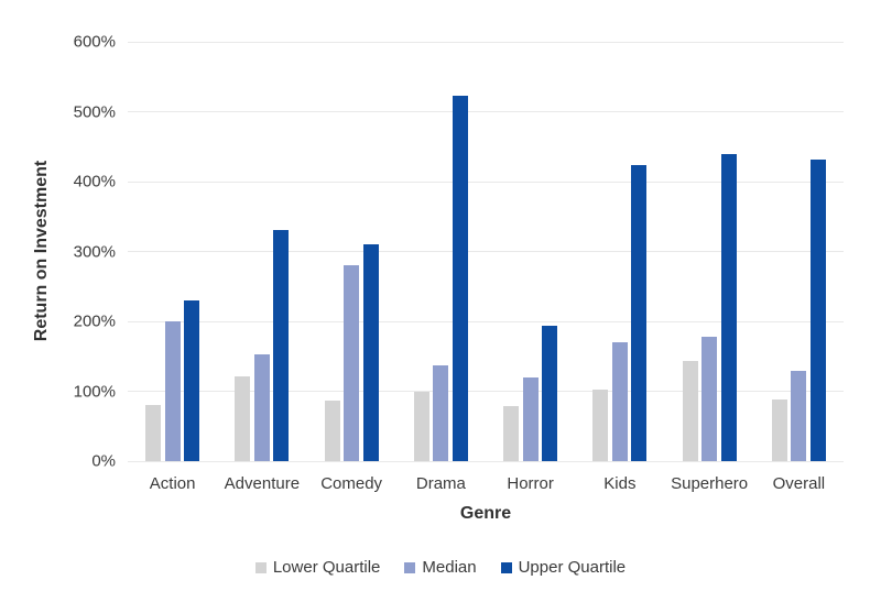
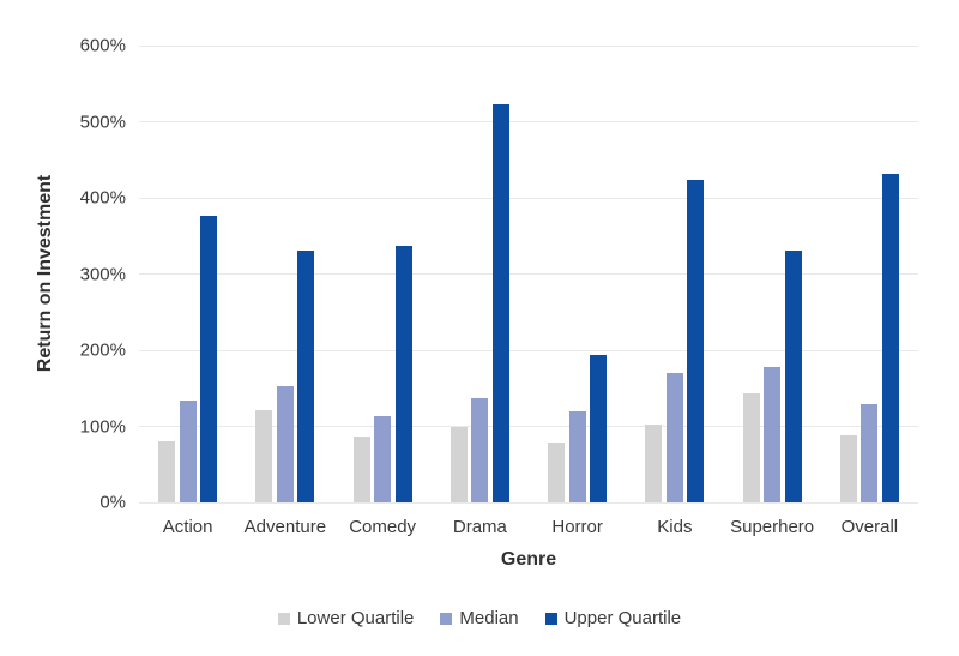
Median/Action: 200% -> 130%
Upper Quartile/Action: 230% -> 380%
Median/Comedy: 280% -> 110%
Upper Quartile/Comedy: 310% -> 340%
Upper Quartile/Superhero: 440% -> 330%
